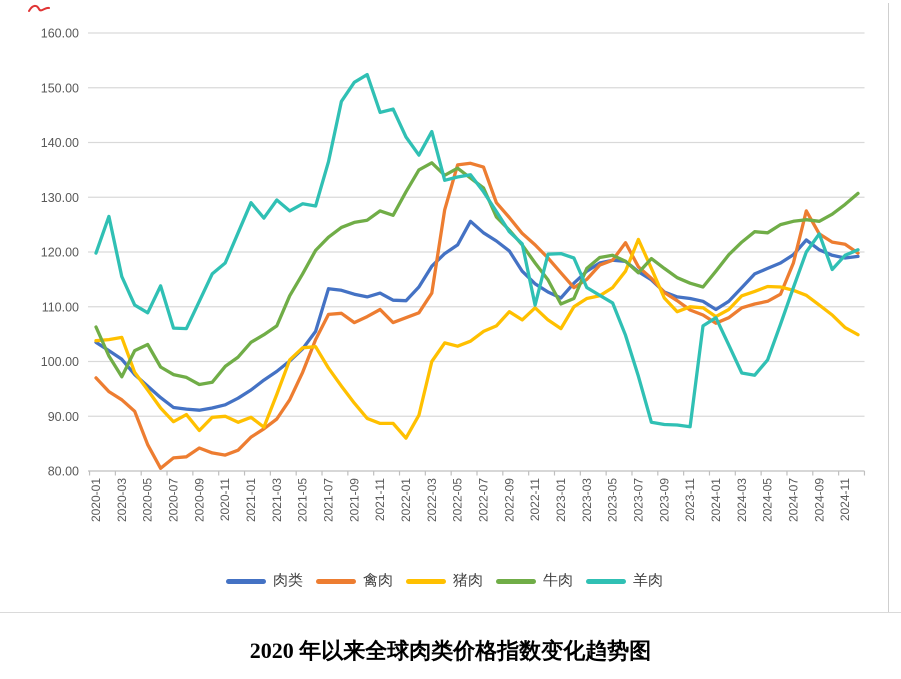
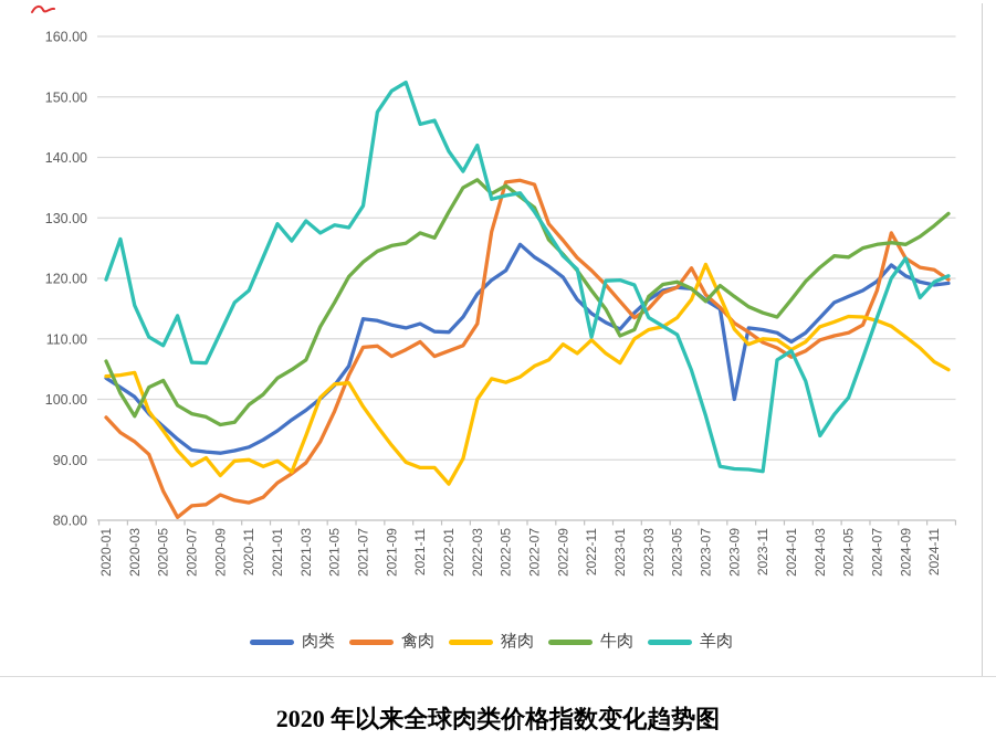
羊肉/2021-07: 136 -> 132
肉类/2023-09: 113 -> 100
羊肉/2024-03: 98 -> 94
